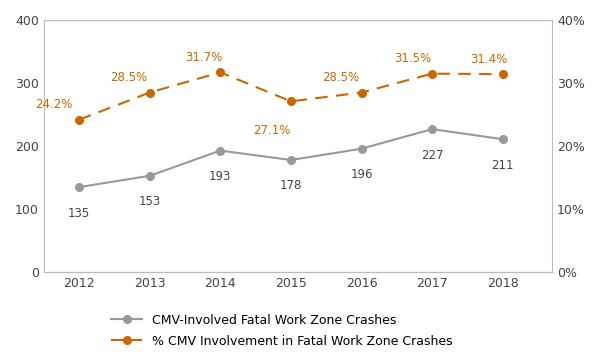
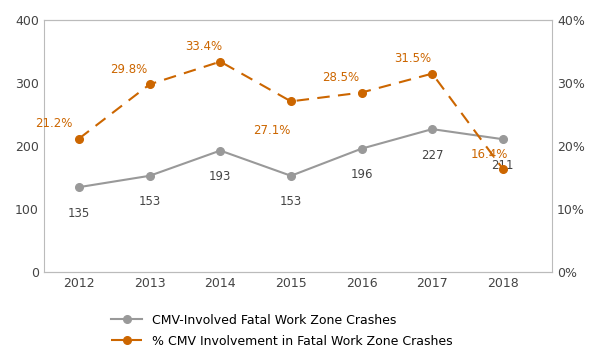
% CMV Involvement in Fatal Work Zone Crashes/2012: 24.2% -> 21.2%
% CMV Involvement in Fatal Work Zone Crashes/2013: 28.5% -> 29.8%
% CMV Involvement in Fatal Work Zone Crashes/2014: 31.7% -> 33.4%
CMV-Involved Fatal Work Zone Crashes/2015: 178 -> 153
% CMV Involvement in Fatal Work Zone Crashes/2018: 31.4% -> 16.4%
